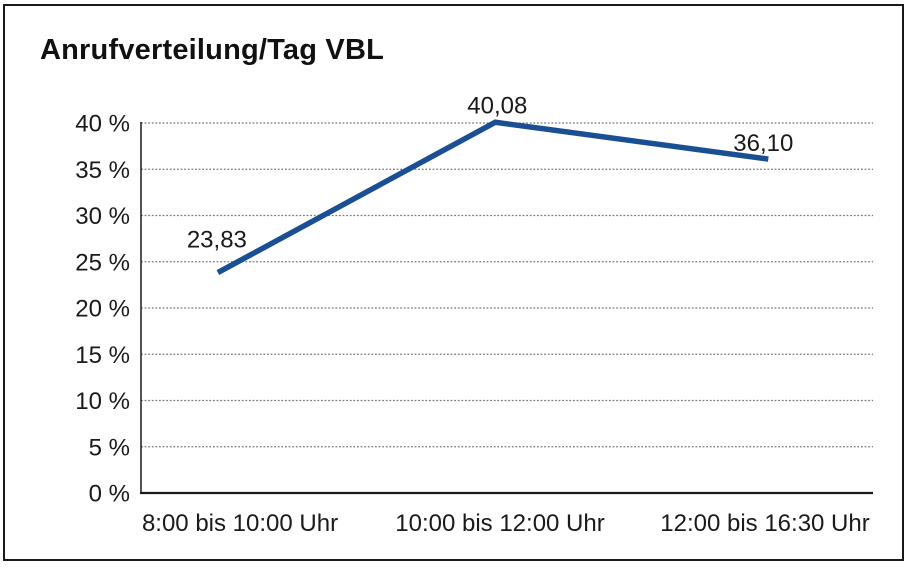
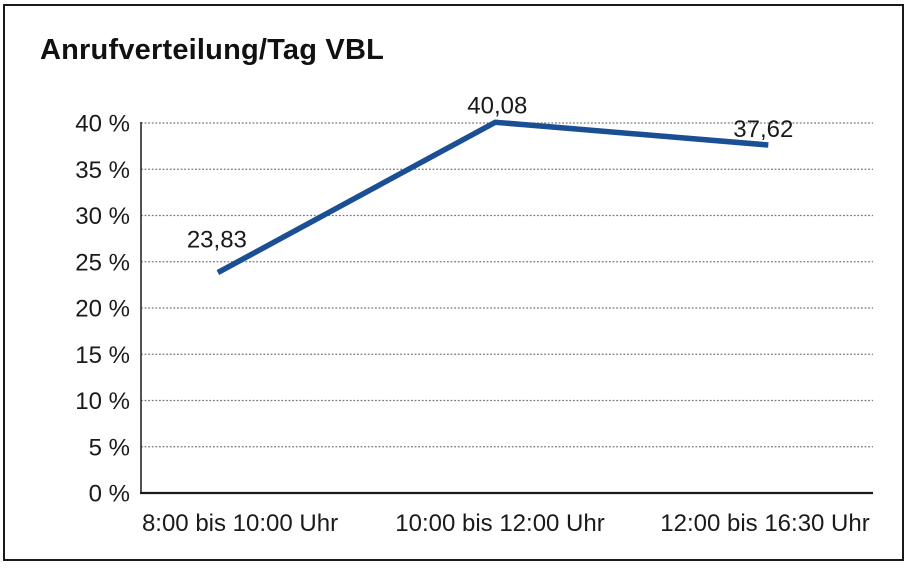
12:00 bis 16:30 Uhr: 36,10 -> 37,62
